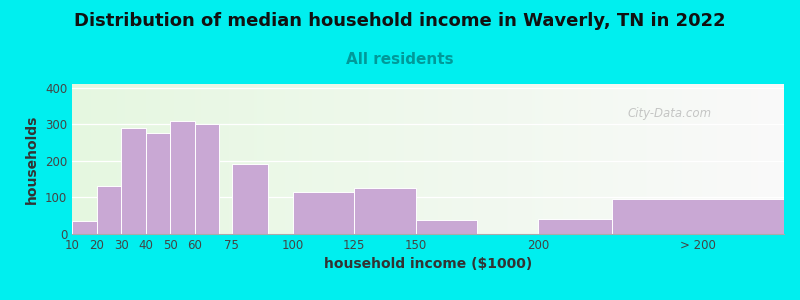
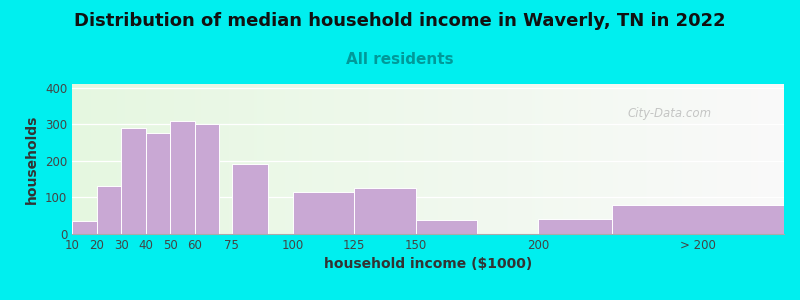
> 200: 95 -> 80
